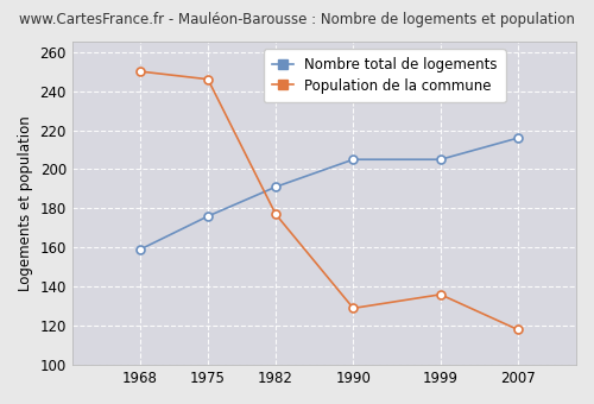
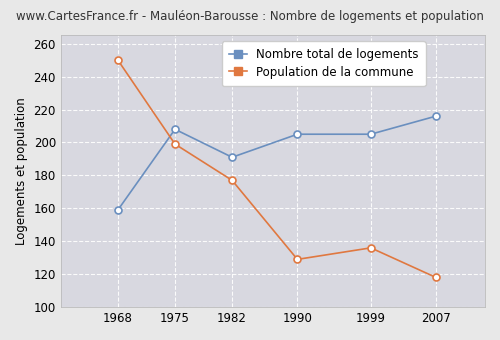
Nombre total de logements/1975: 176 -> 208
Population de la commune/1975: 246 -> 199
